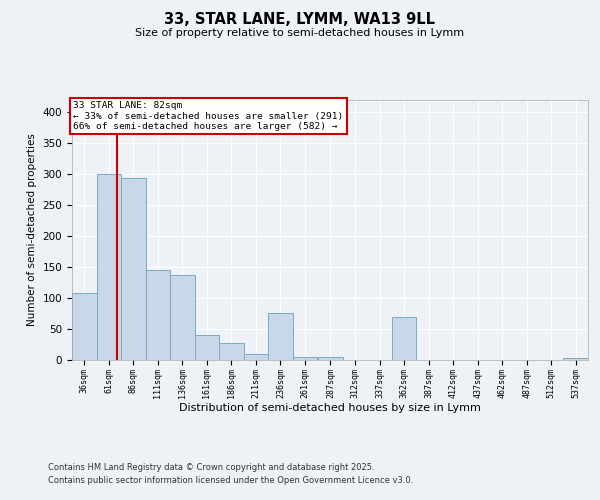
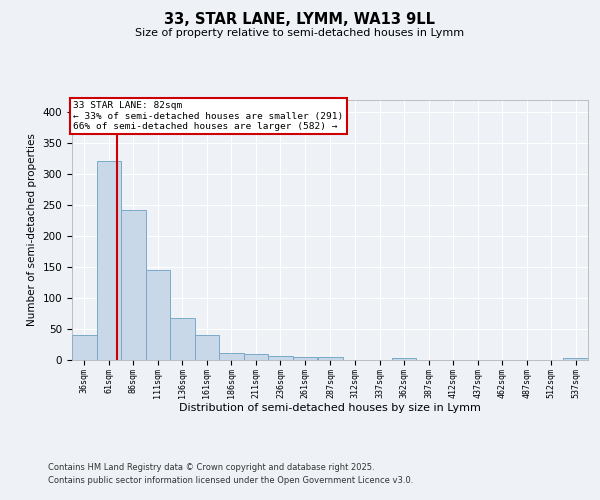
36sqm: 108 -> 40
61sqm: 300 -> 322
86sqm: 294 -> 242
136sqm: 138 -> 68
186sqm: 28 -> 12
236sqm: 76 -> 7
362sqm: 70 -> 3
